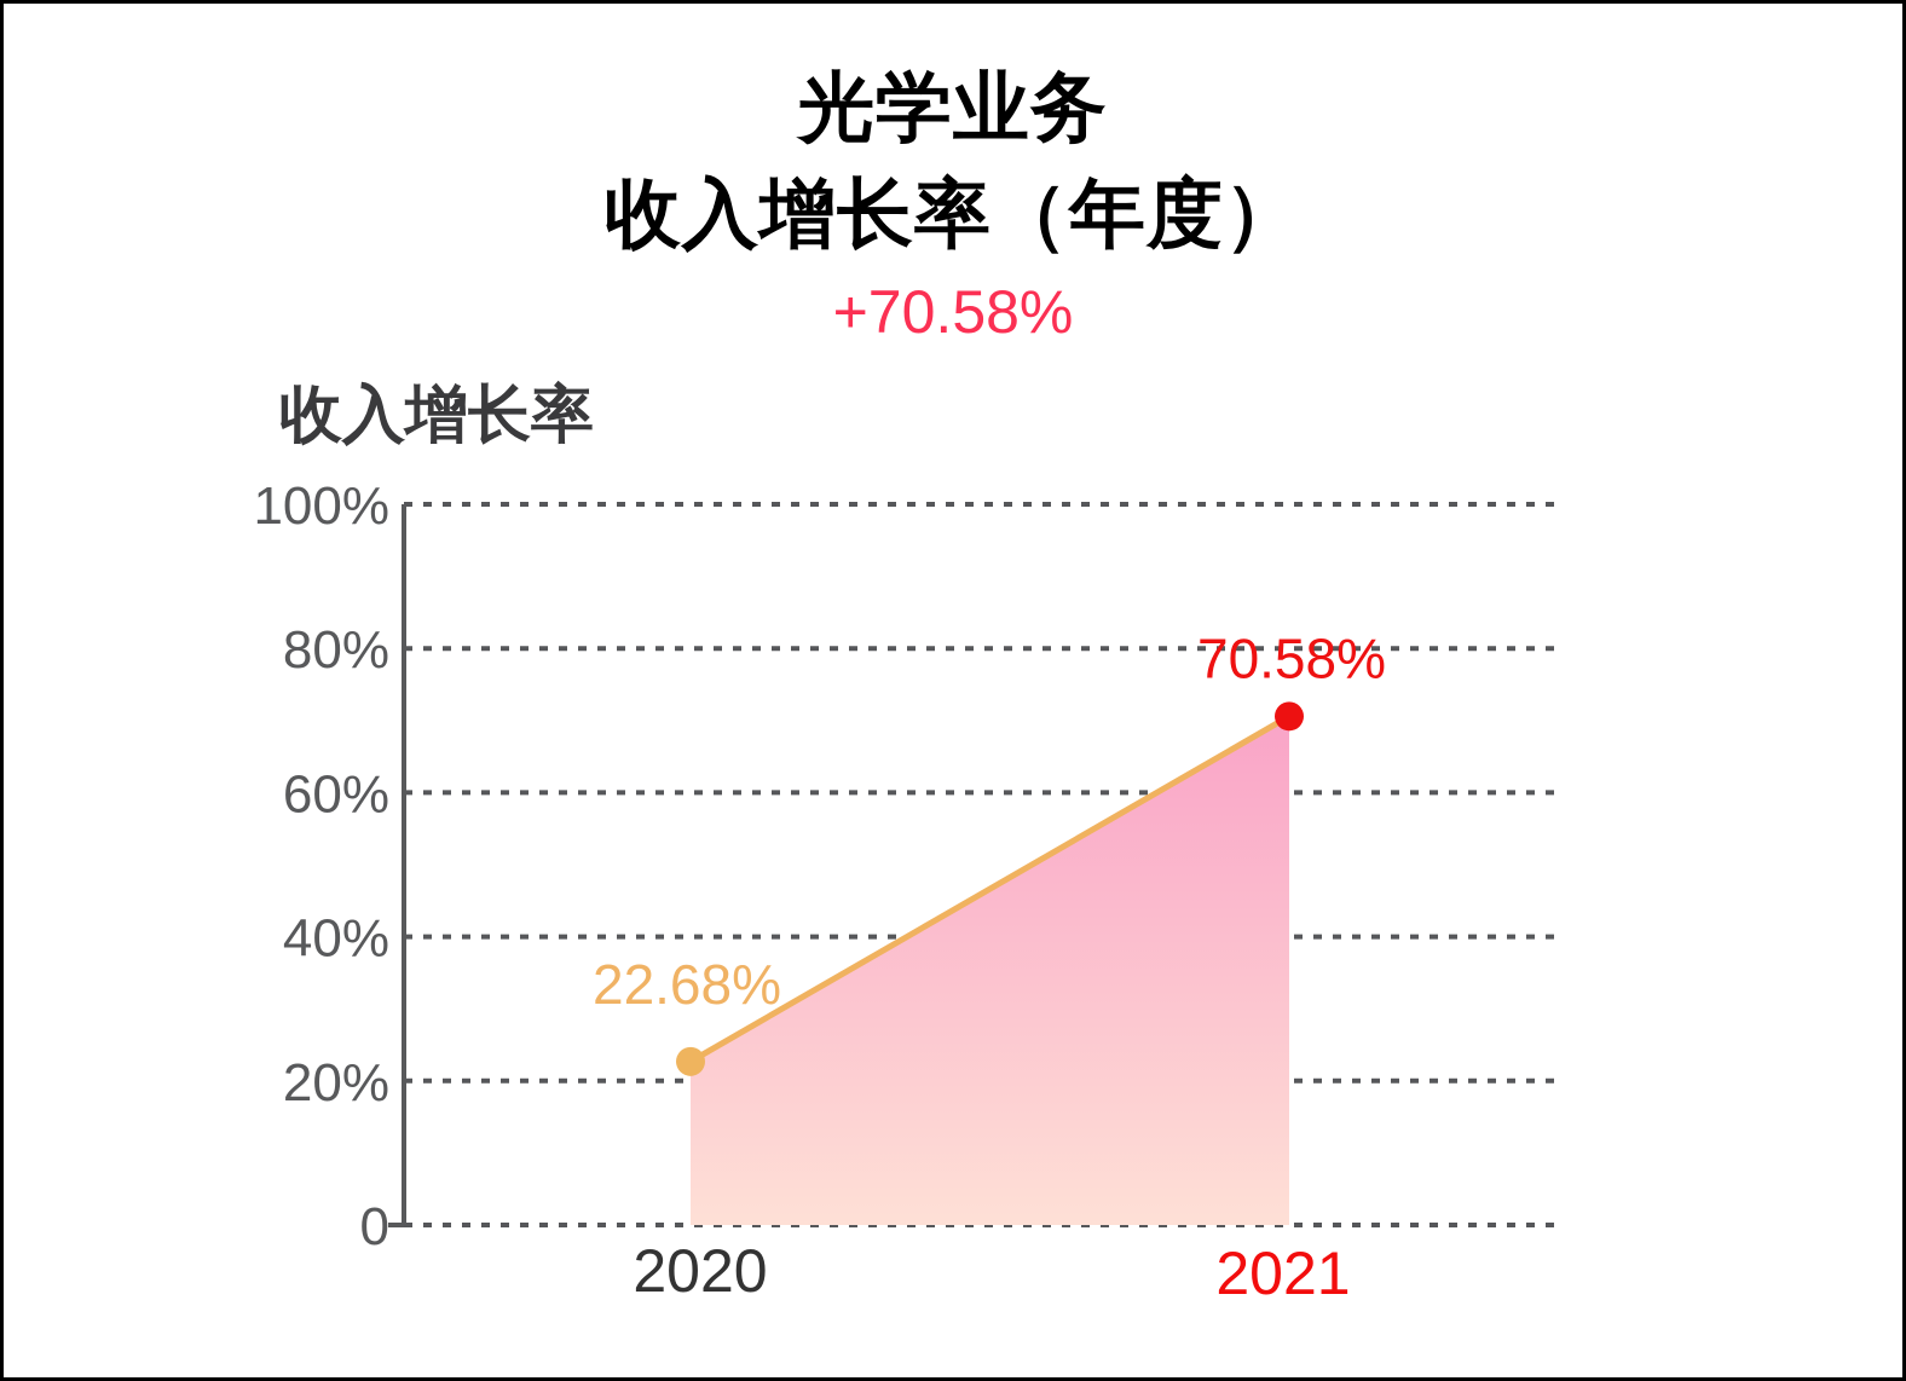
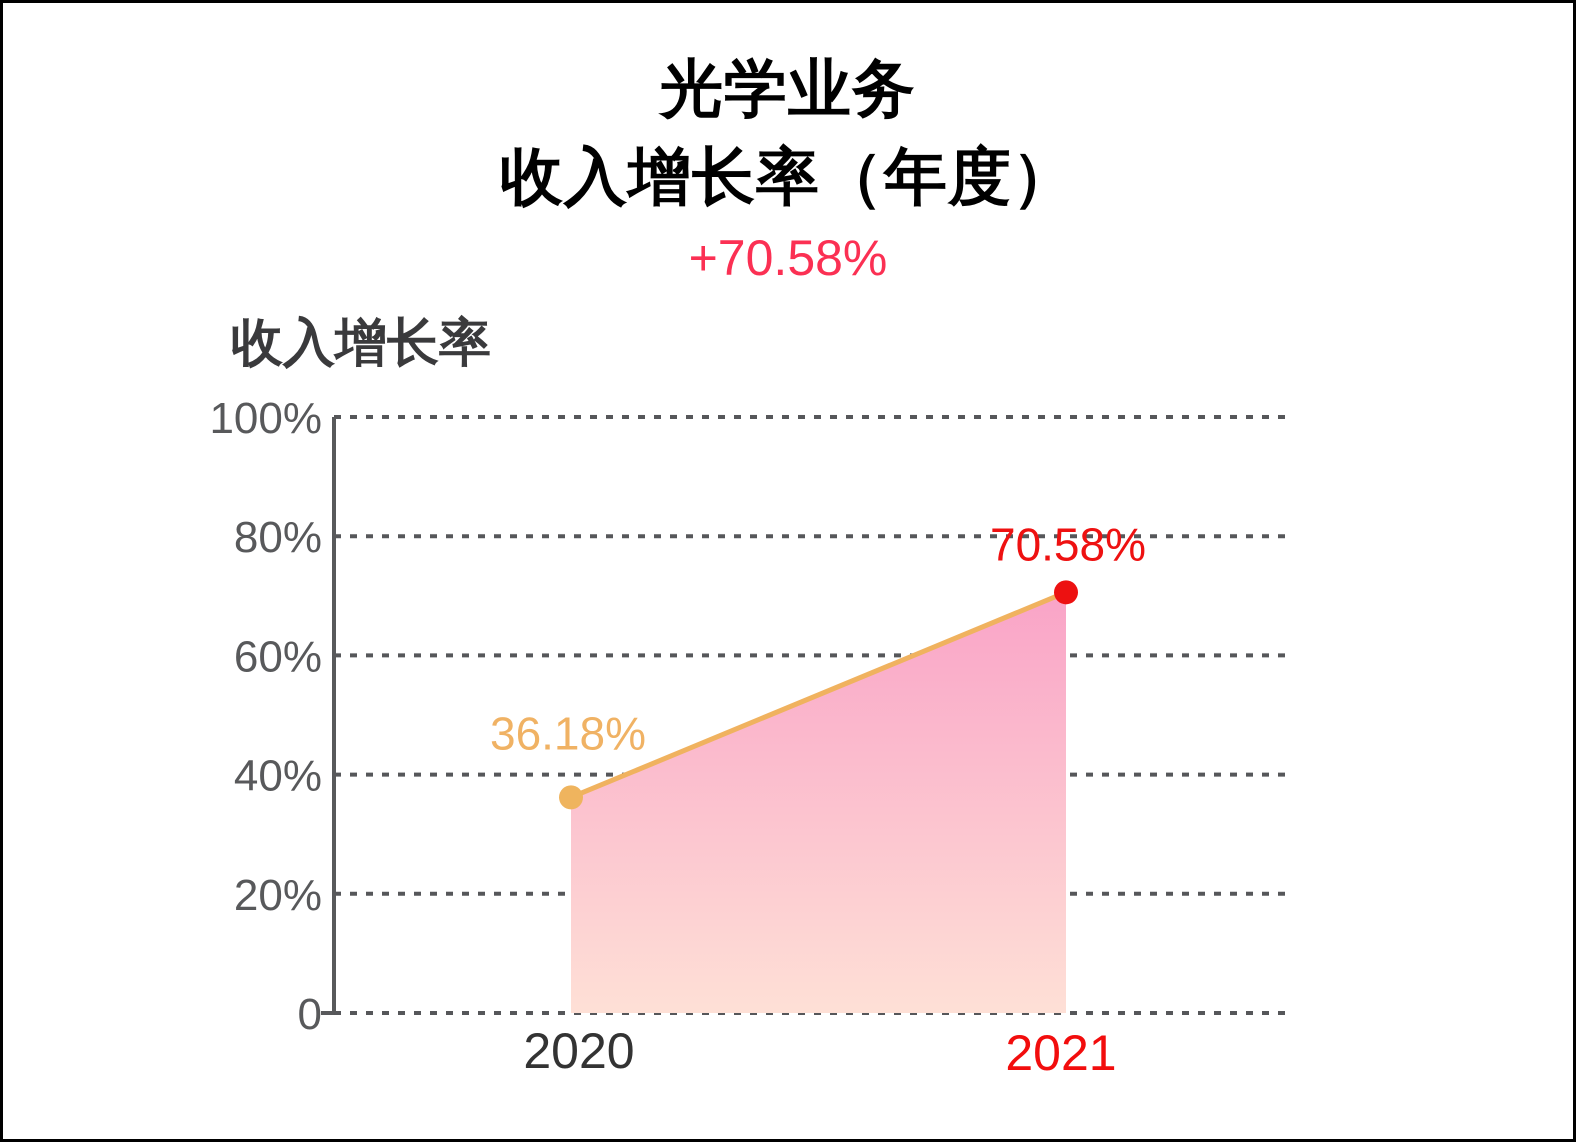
2020: 22.68% -> 36.18%
